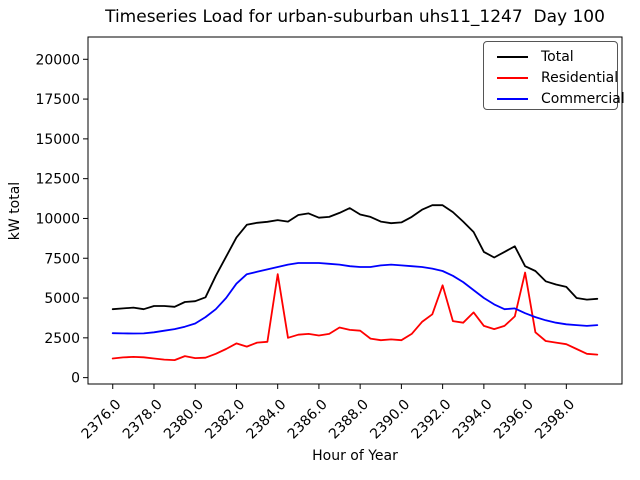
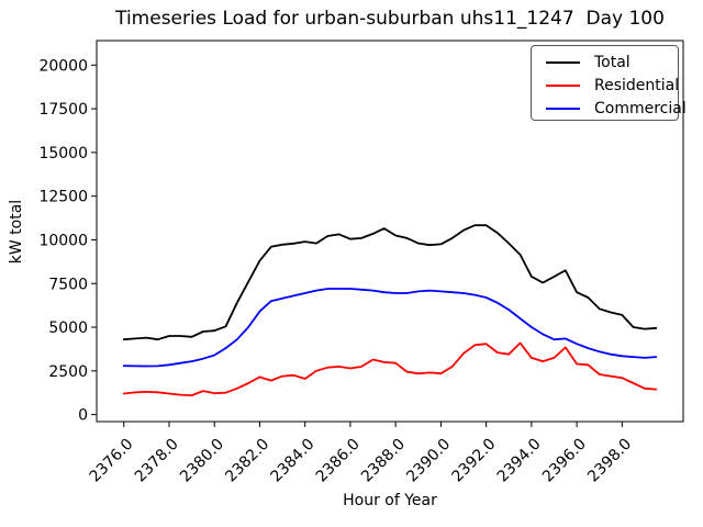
Residential/2384.0: 6500 -> 2000
Residential/2392.0: 5800 -> 4000
Residential/2396.0: 6600 -> 2900
